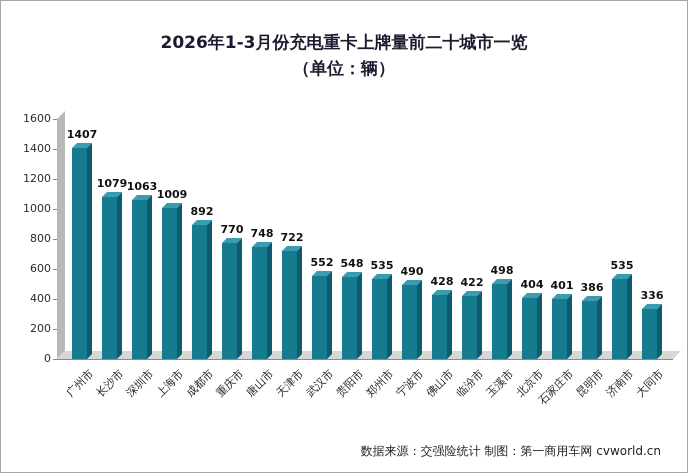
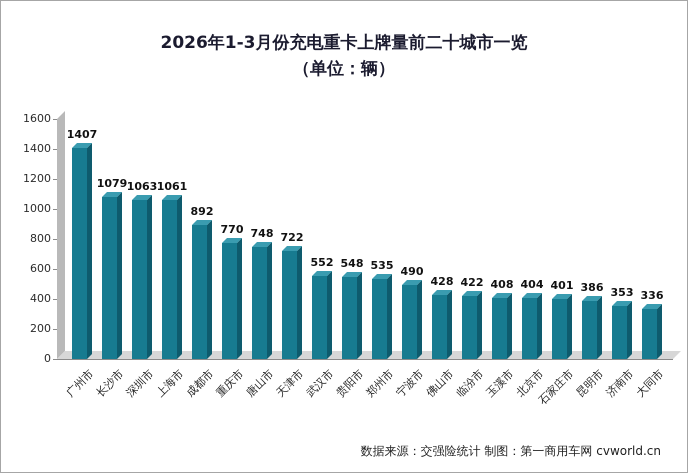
上海市: 1009 -> 1061
玉溪市: 498 -> 408
济南市: 535 -> 353
